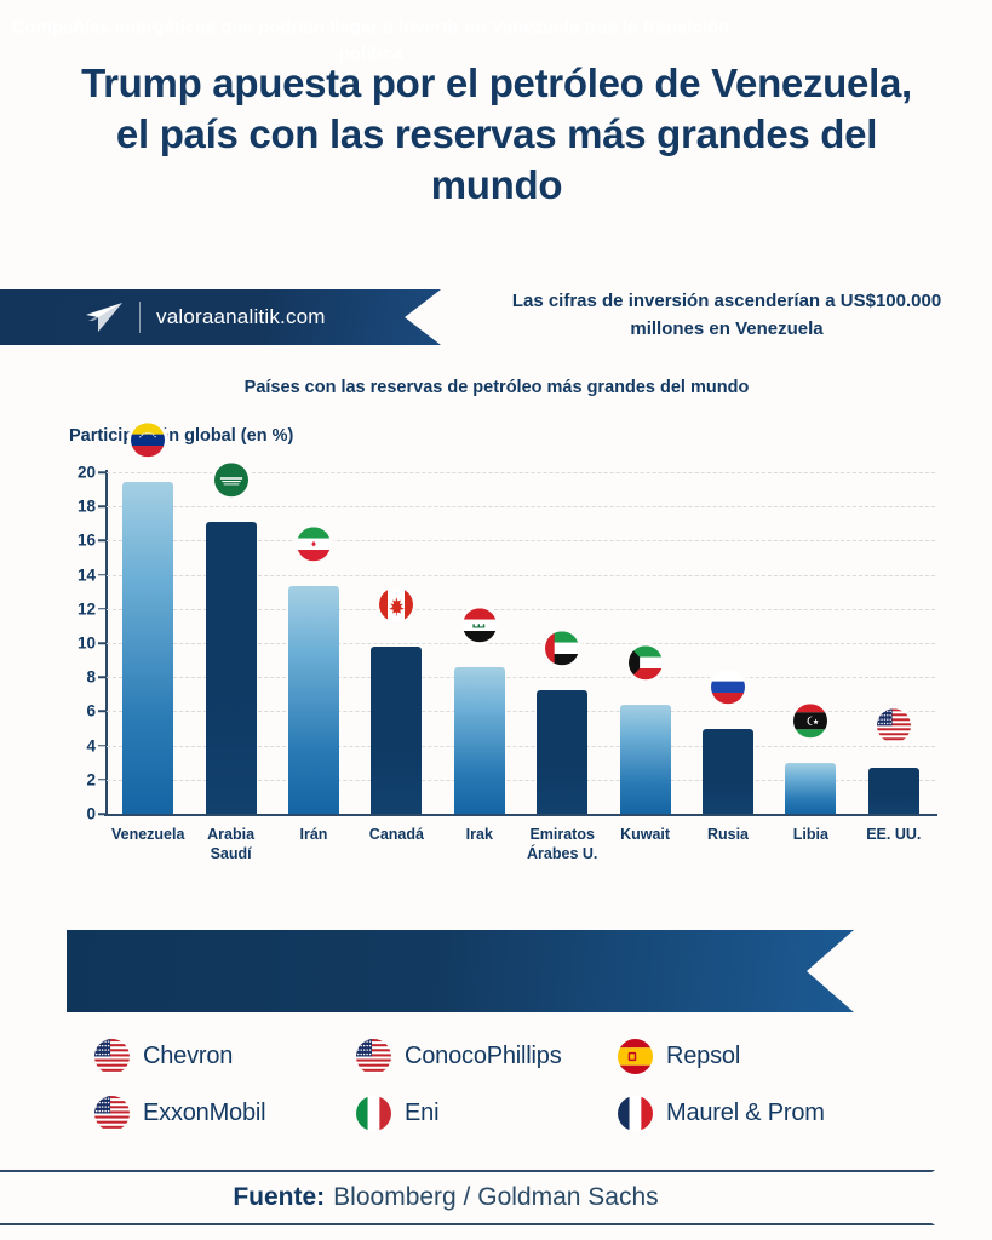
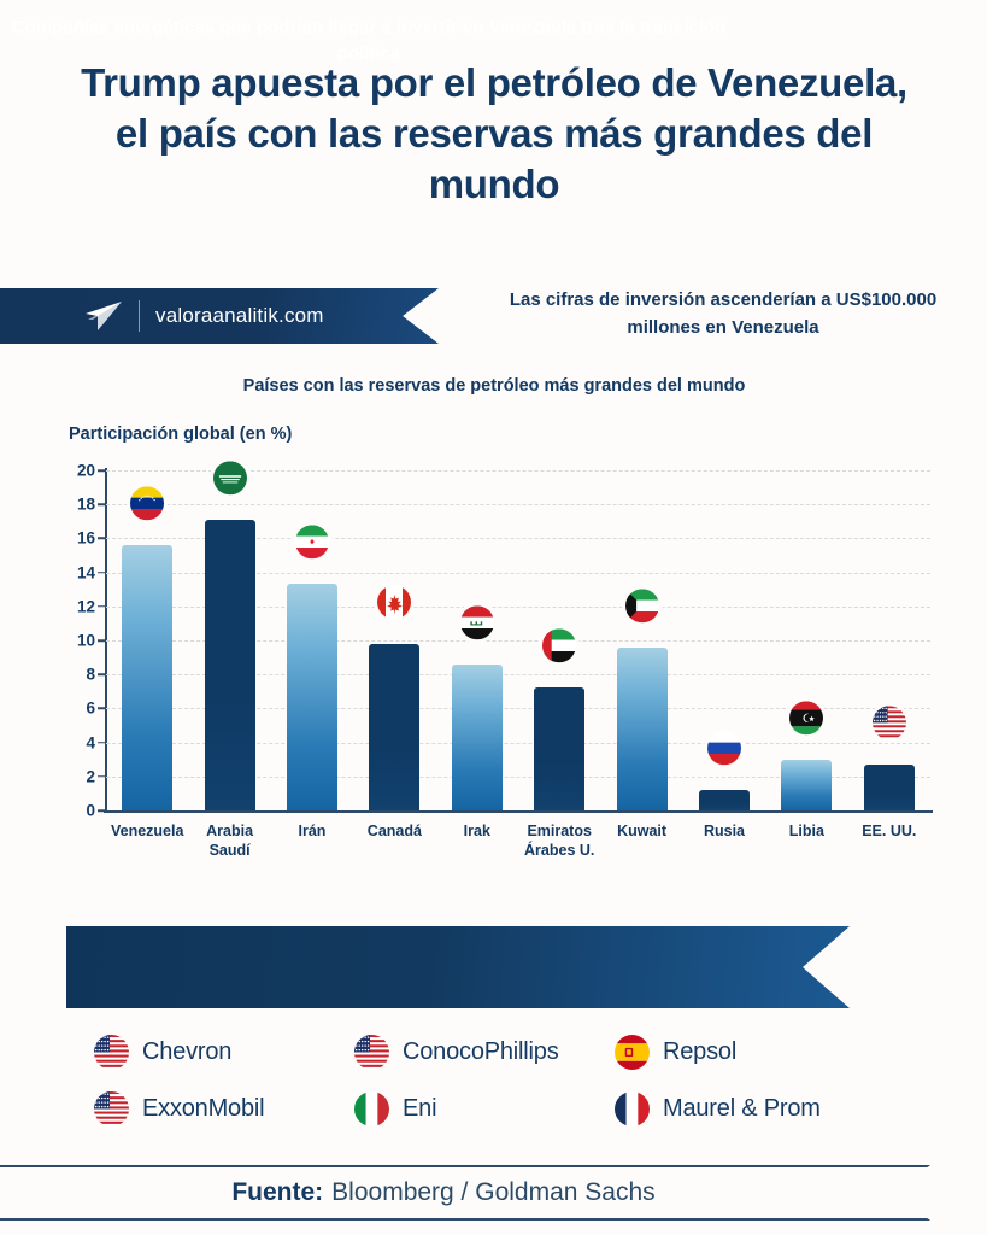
Venezuela: 19.4 -> 15.6
Kuwait: 6.4 -> 9.6
Rusia: 5.0 -> 1.2
